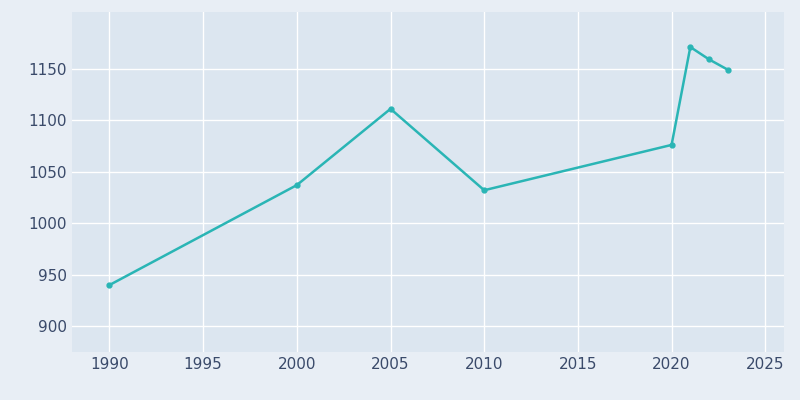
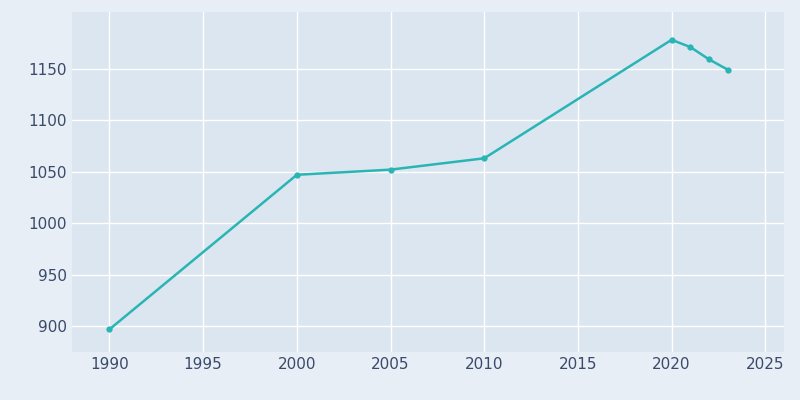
1990: 940 -> 897
2000: 1037 -> 1047
2005: 1111 -> 1052
2010: 1032 -> 1063
2020: 1076 -> 1178
